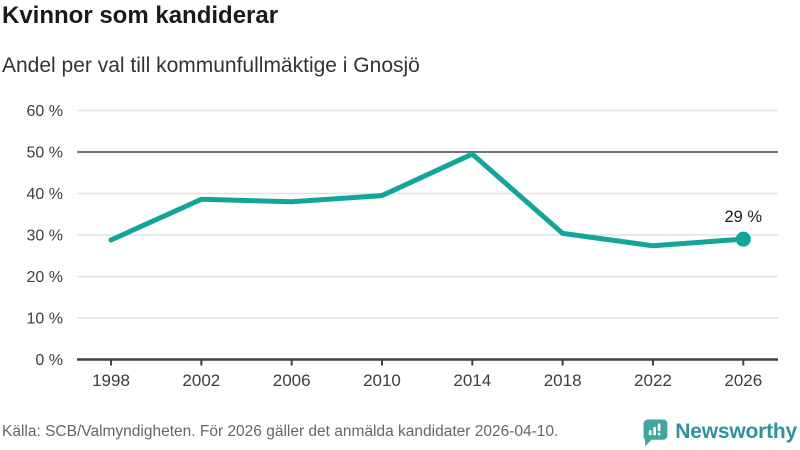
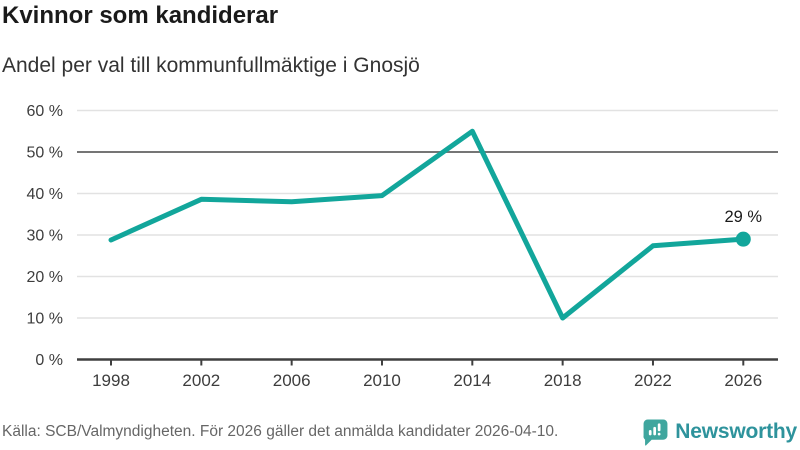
2014: 50% -> 55%
2018: 30% -> 10%
